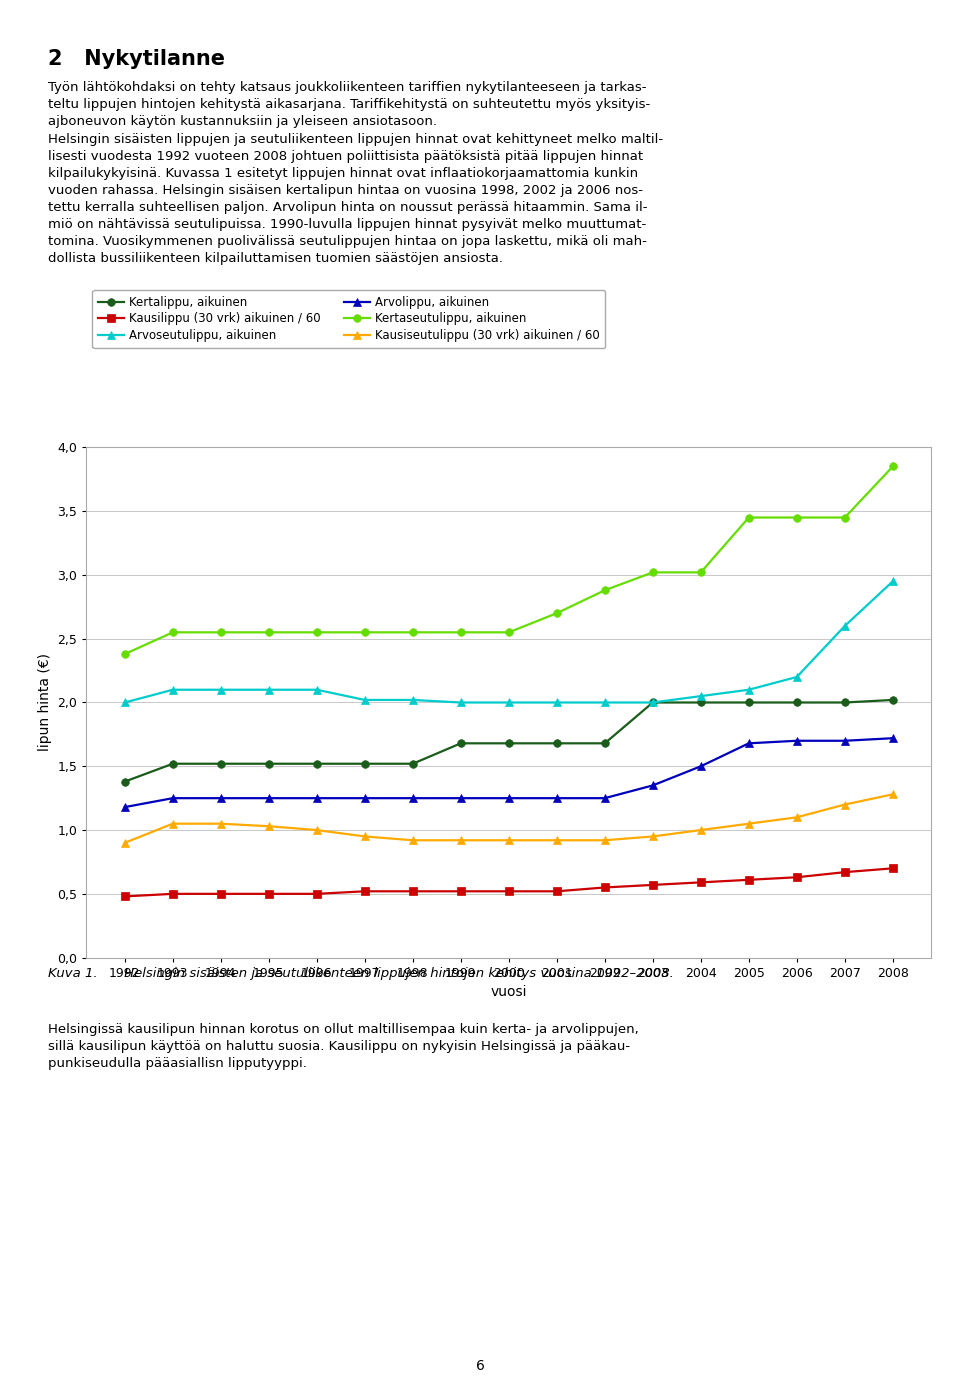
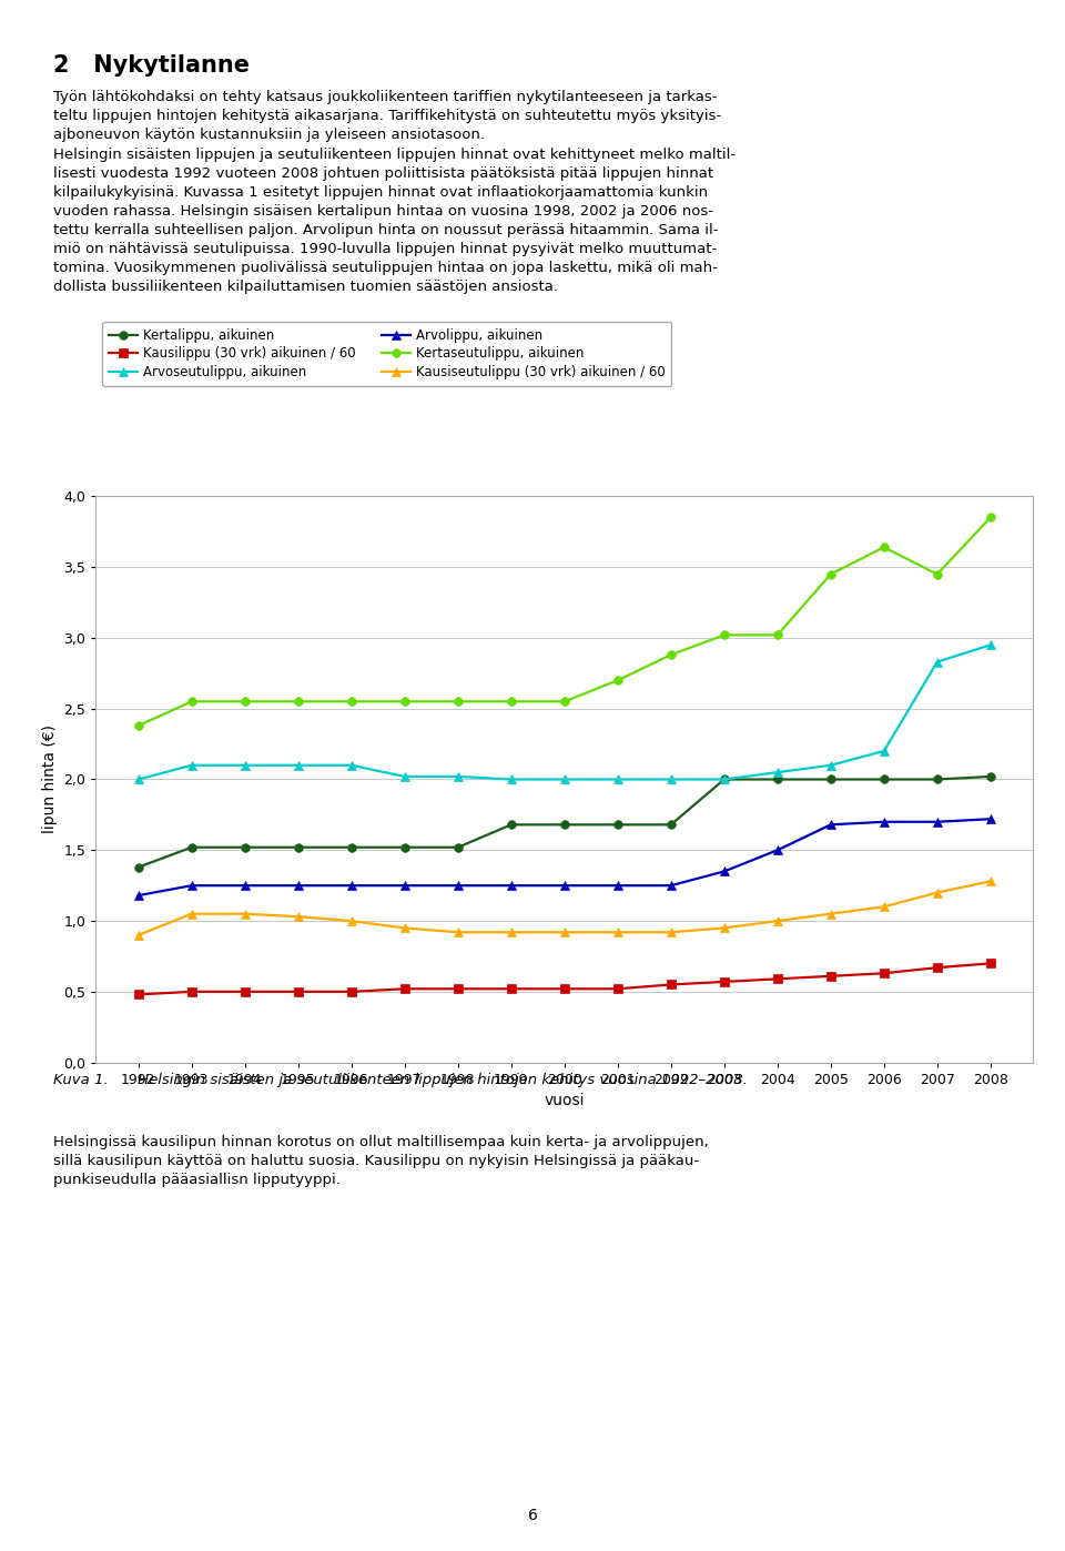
Kertaseutulippu, aikuinen/2006: 3,45 -> 3,64
Arvoseutulippu, aikuinen/2007: 2,60 -> 2,83
